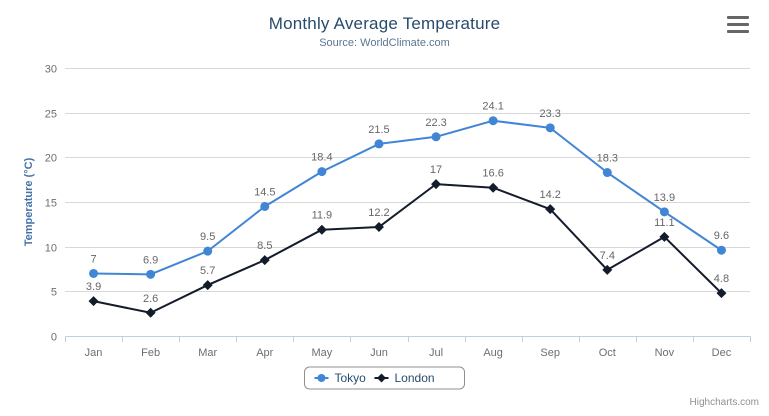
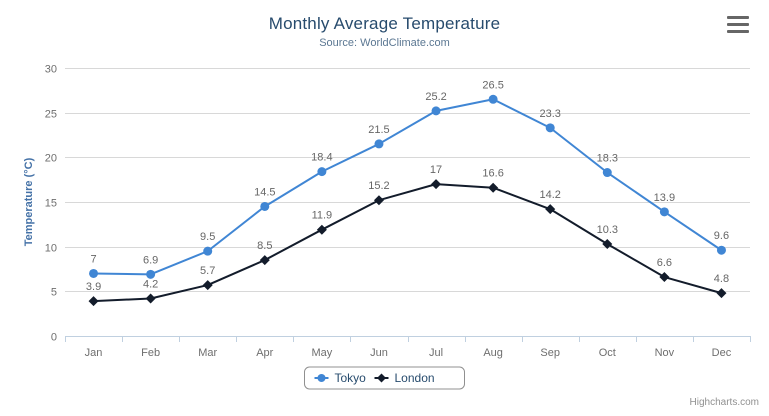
London/Feb: 2.6 -> 4.2
London/Jun: 12.2 -> 15.2
Tokyo/Jul: 22.3 -> 25.2
Tokyo/Aug: 24.1 -> 26.5
London/Oct: 7.4 -> 10.3
London/Nov: 11.1 -> 6.6
